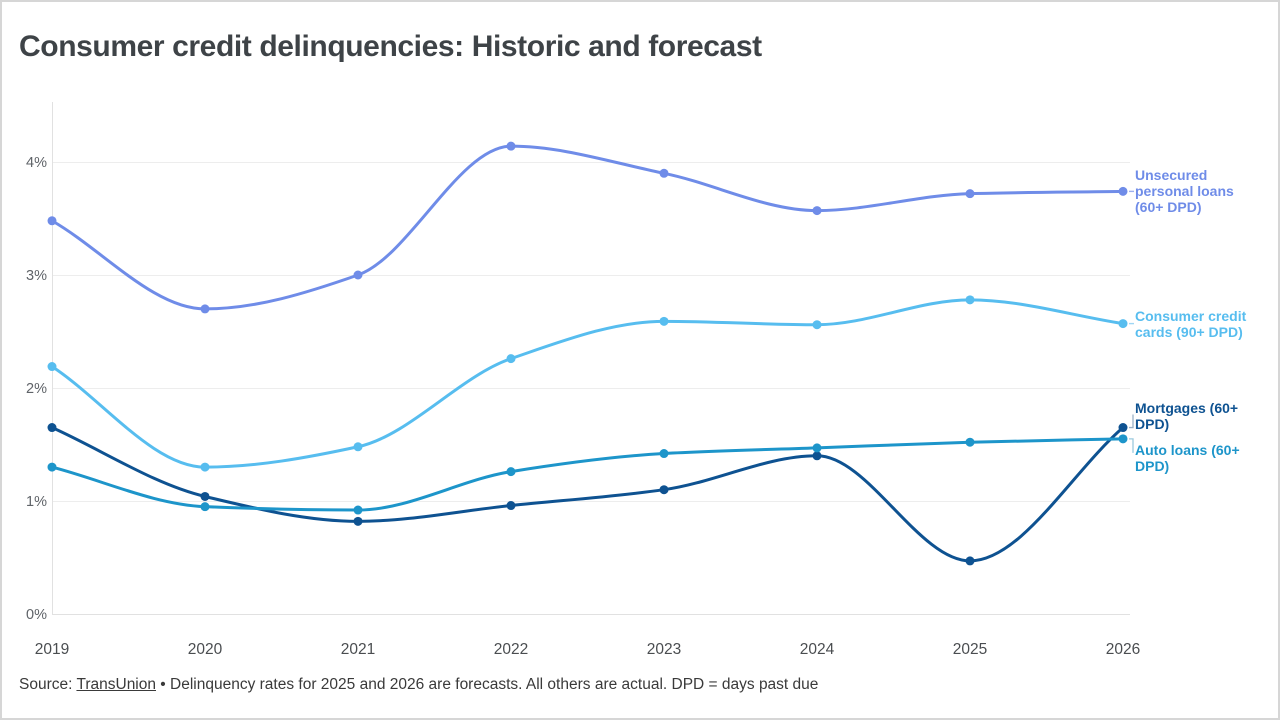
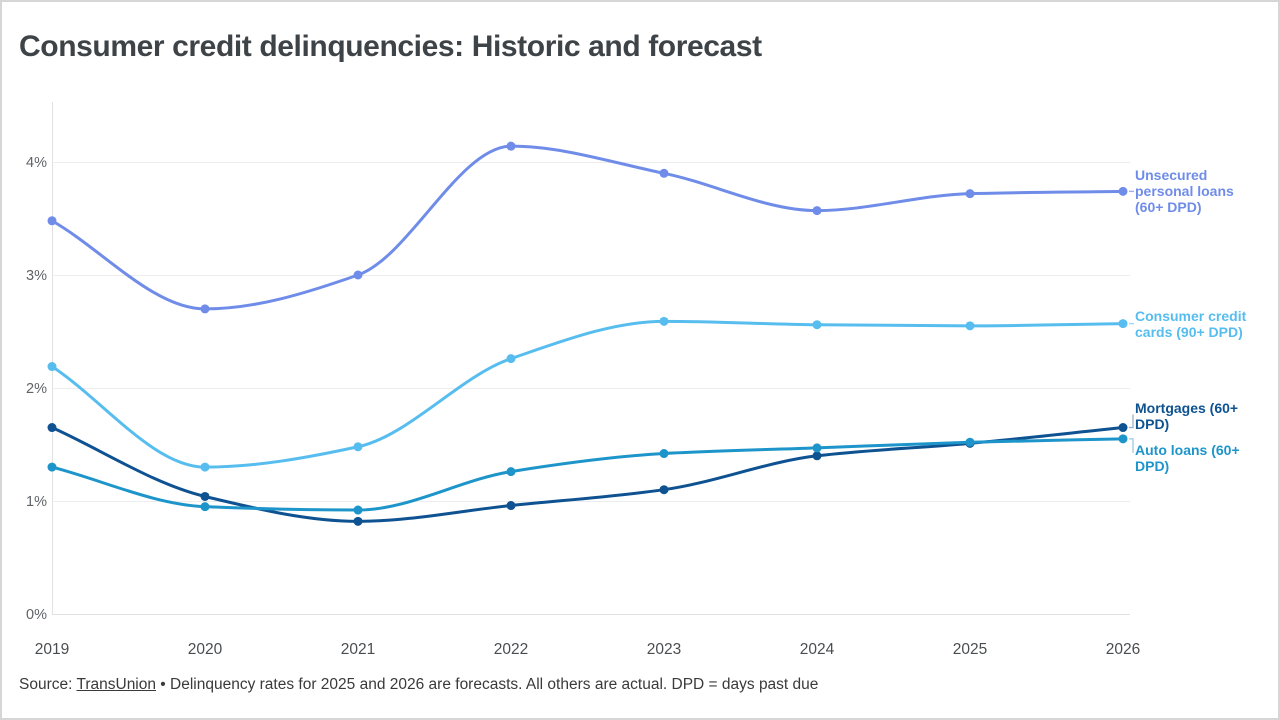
Consumer credit cards (90+ DPD)/2025: 2.78% -> 2.55%
Mortgages (60+ DPD)/2025: 0.47% -> 1.51%
